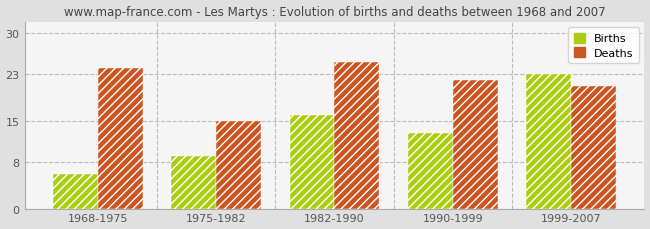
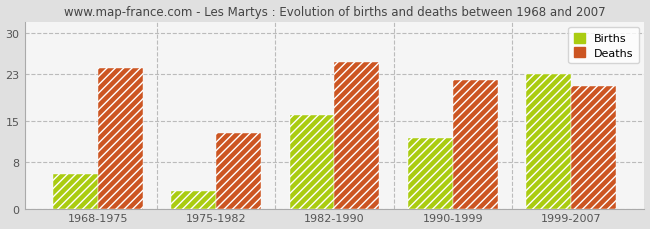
Births/1975-1982: 9 -> 3
Deaths/1975-1982: 15 -> 13
Births/1990-1999: 13 -> 12
